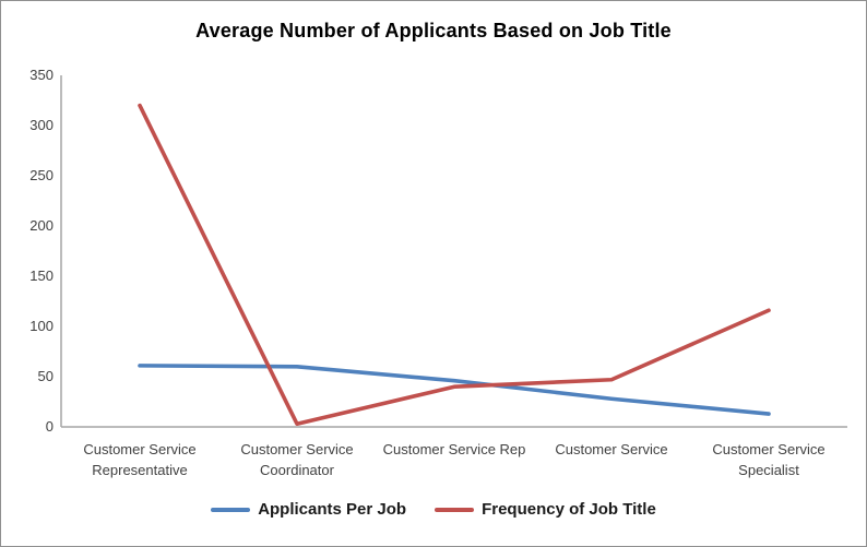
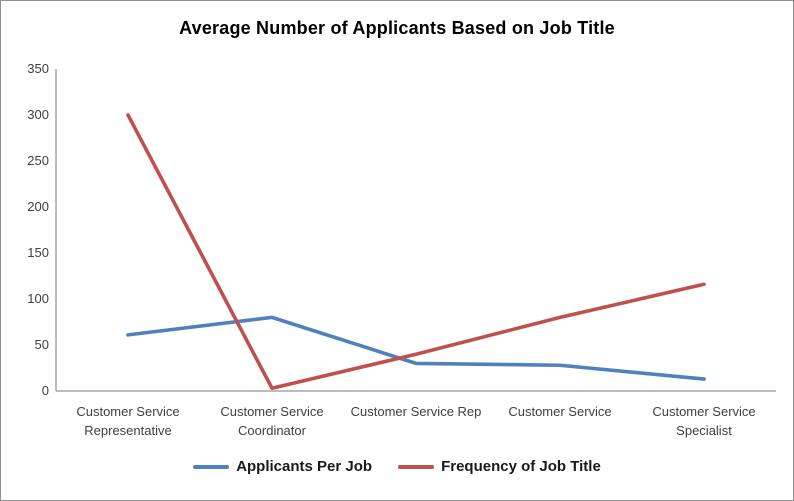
Frequency of Job Title/Customer Service Representative: 320 -> 300
Applicants Per Job/Customer Service Coordinator: 60 -> 80
Applicants Per Job/Customer Service Rep: 50 -> 30
Frequency of Job Title/Customer Service: 50 -> 80
